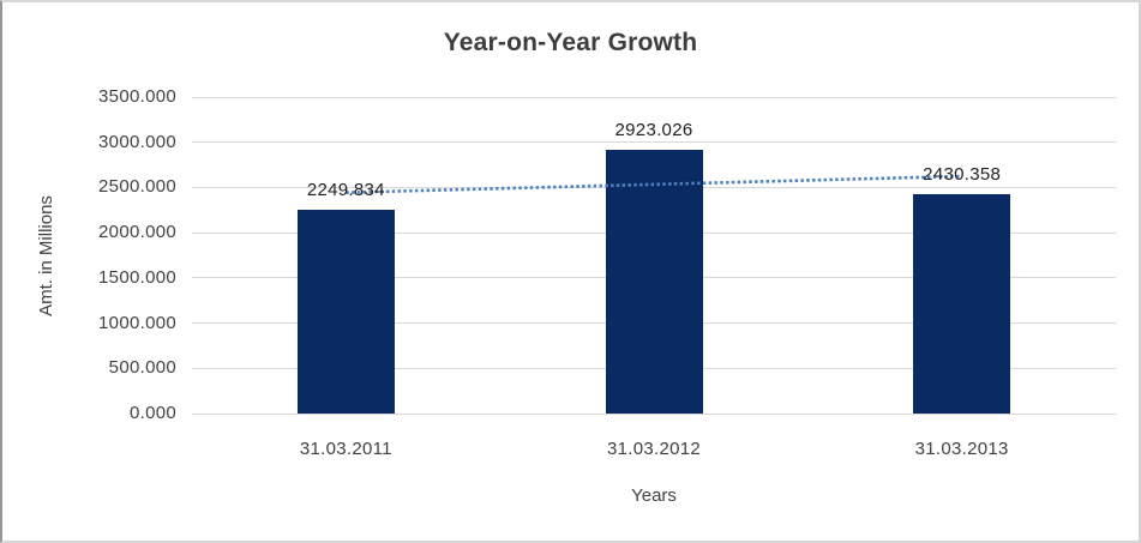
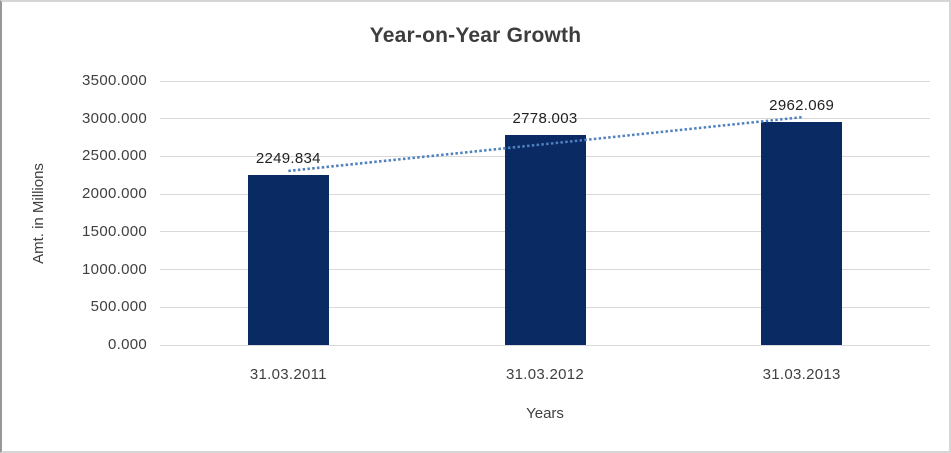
31.03.2012: 2923.026 -> 2778.003
31.03.2013: 2430.358 -> 2962.069
